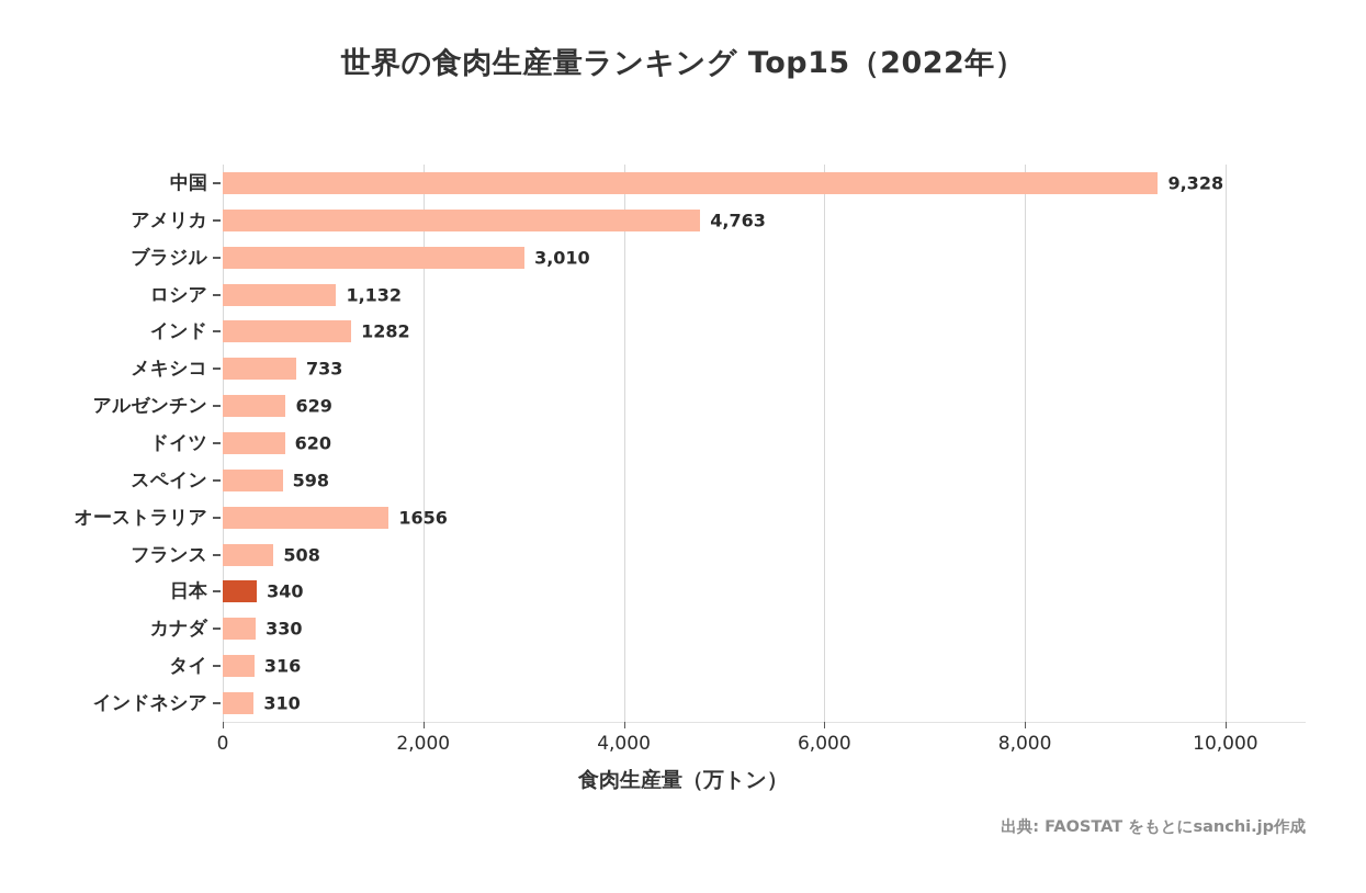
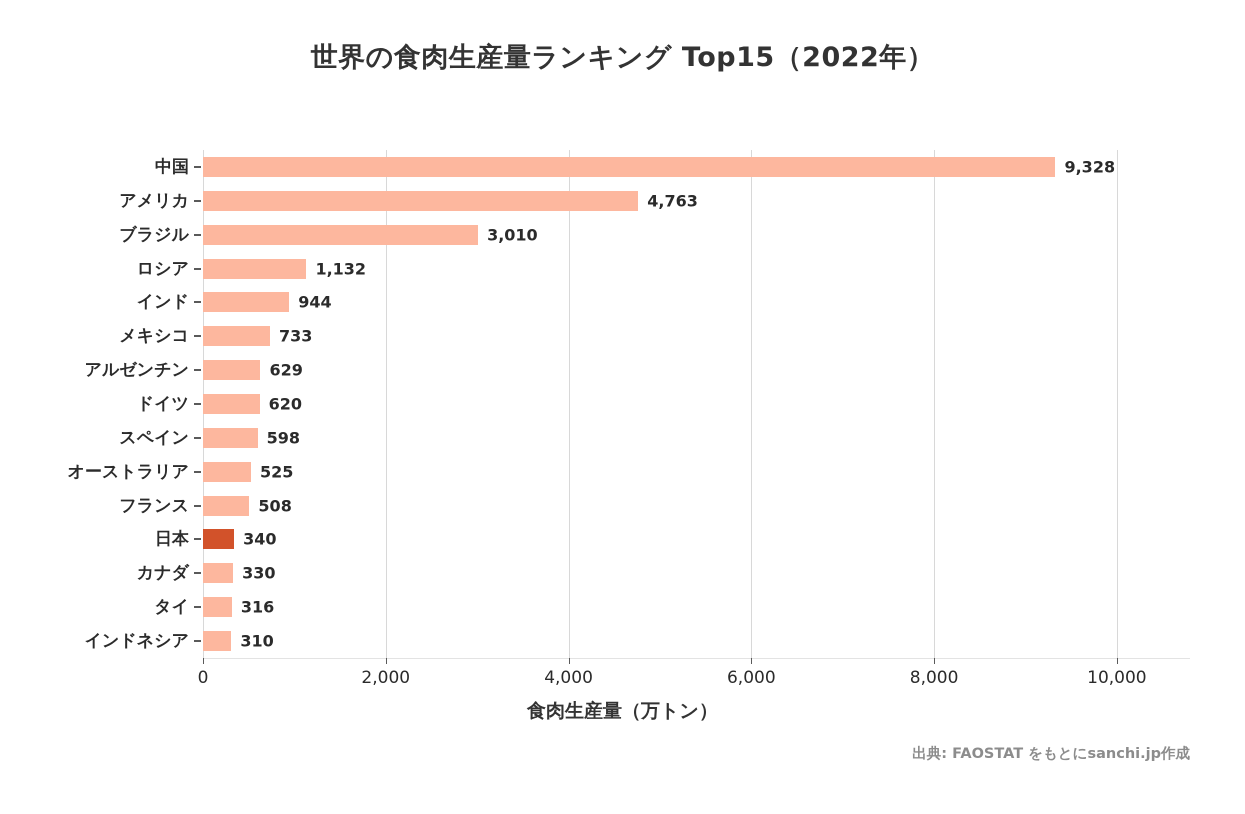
インド: 1282 -> 944
オーストラリア: 1656 -> 525
